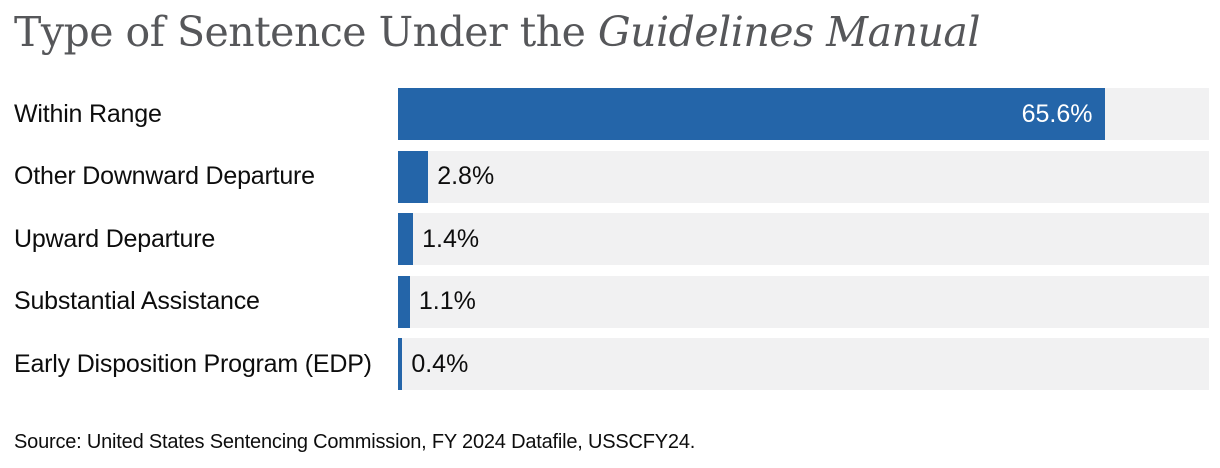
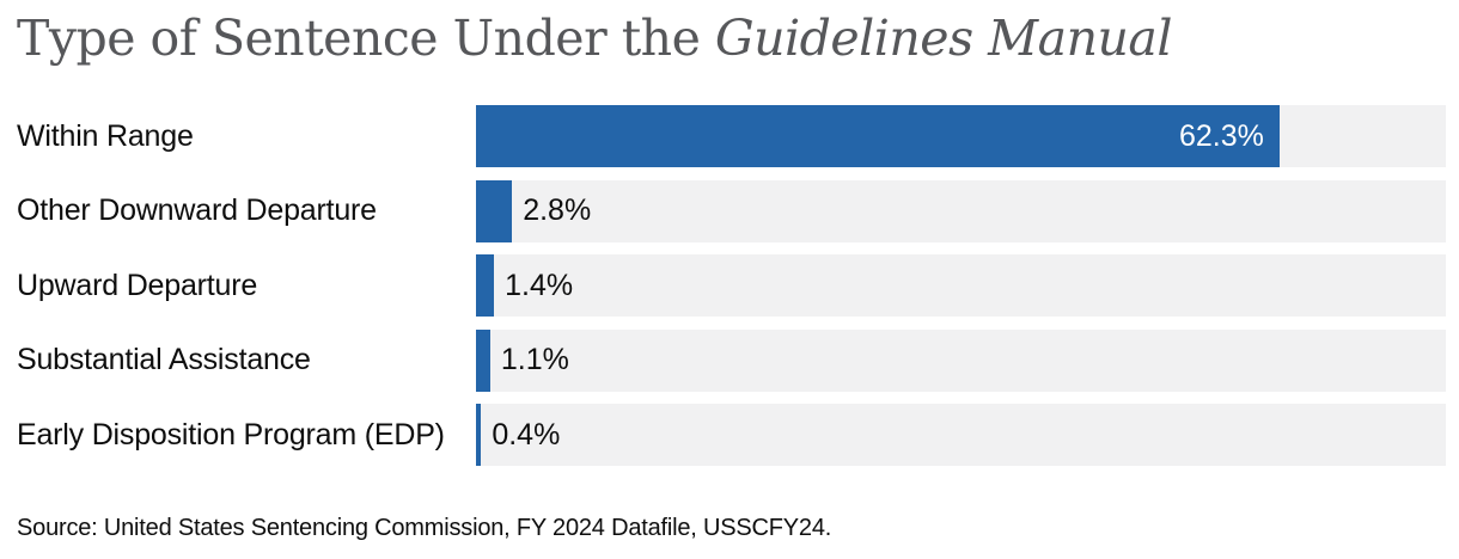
Within Range: 65.6% -> 62.3%
